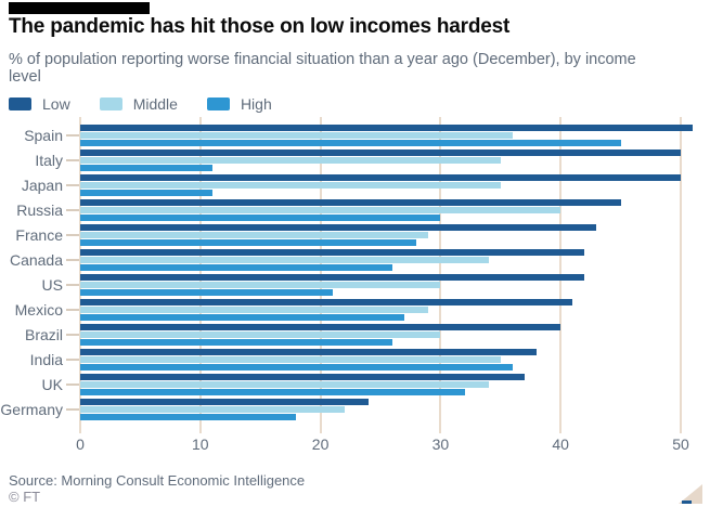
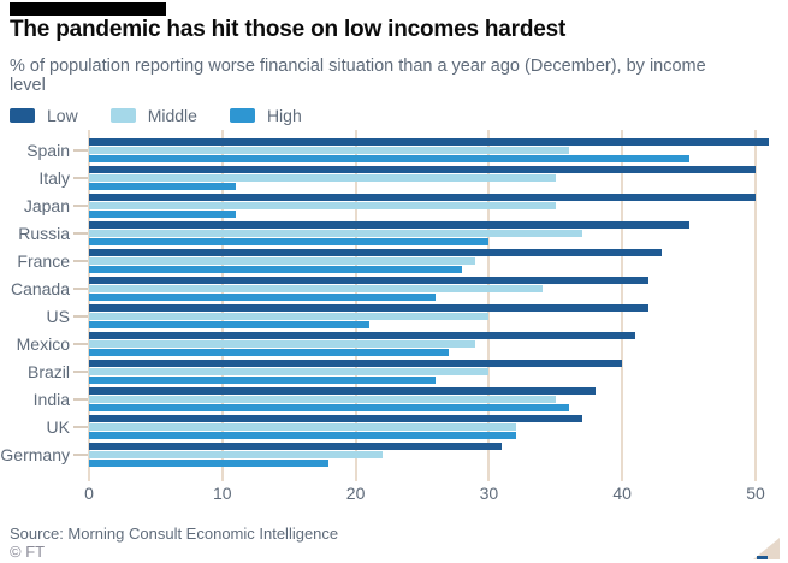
Middle/Russia: 40 -> 37
Middle/UK: 34 -> 32
Low/Germany: 24 -> 31
